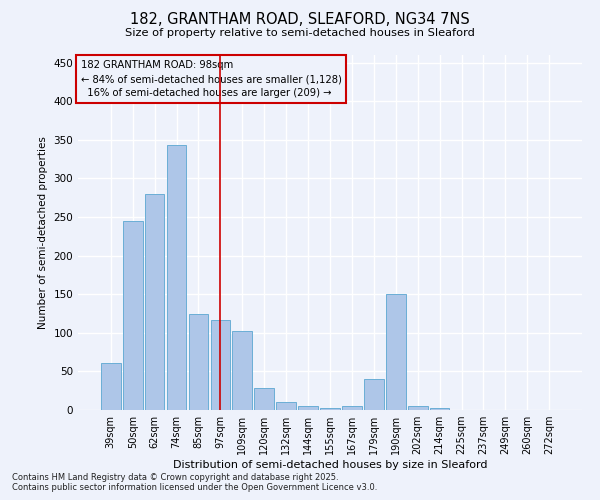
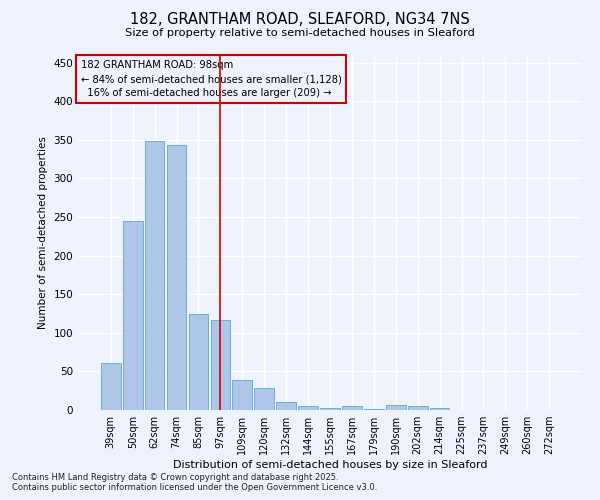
62sqm: 280 -> 349
109sqm: 102 -> 39
179sqm: 40 -> 1
190sqm: 150 -> 6
